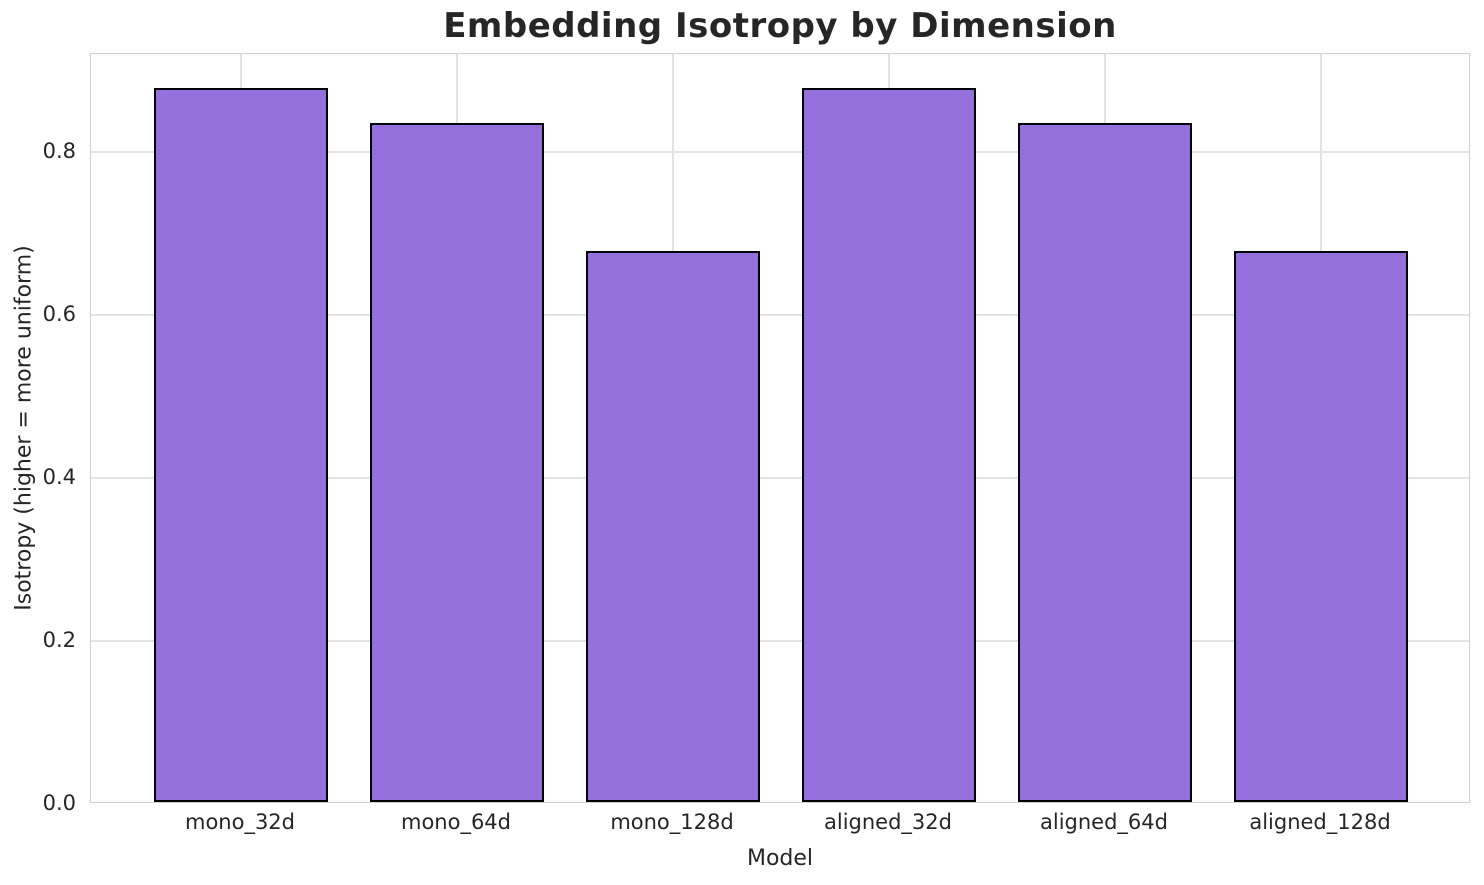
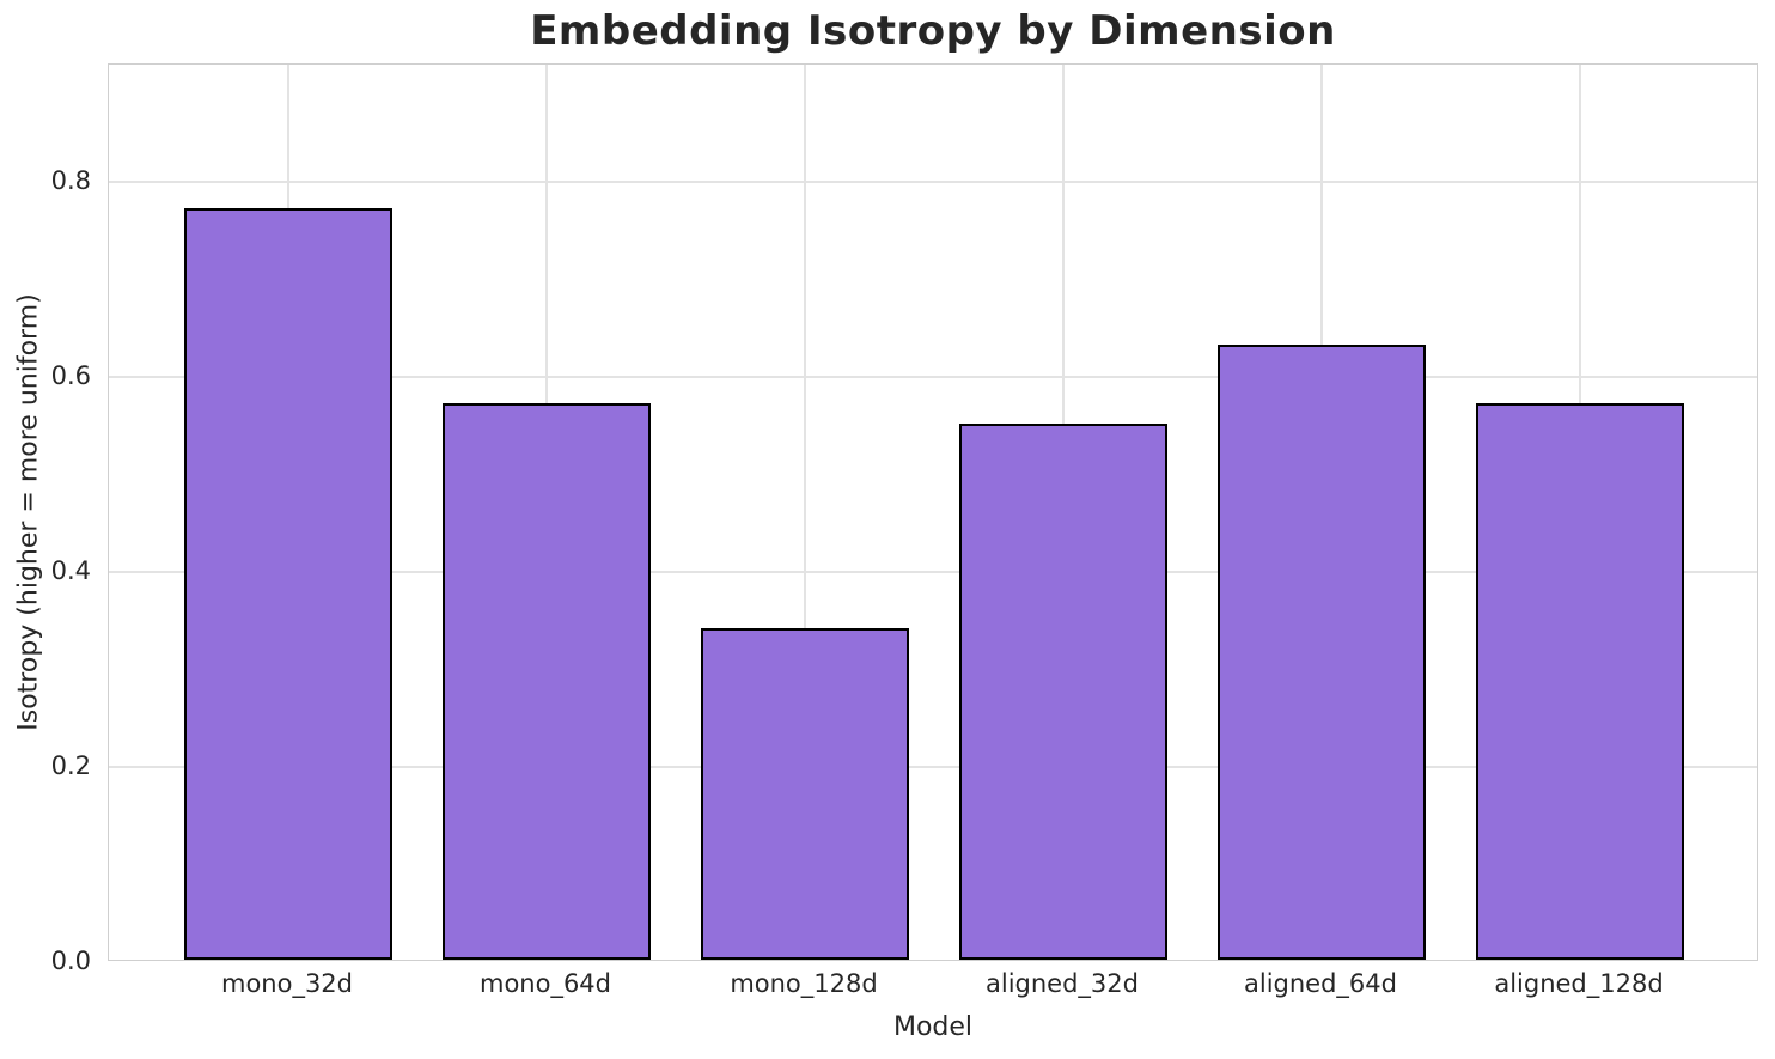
mono_32d: 0.88 -> 0.77
mono_64d: 0.83 -> 0.57
mono_128d: 0.68 -> 0.34
aligned_32d: 0.88 -> 0.55
aligned_64d: 0.83 -> 0.63
aligned_128d: 0.68 -> 0.57
